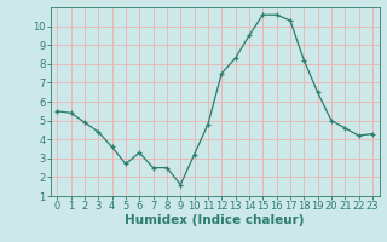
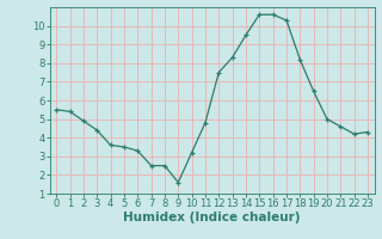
5: 2.7 -> 3.5
